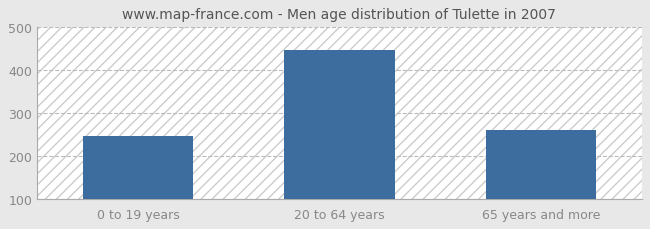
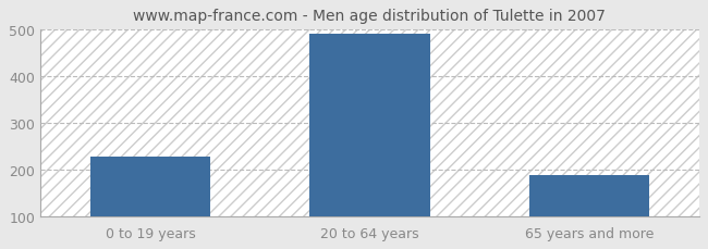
0 to 19 years: 245 -> 226
20 to 64 years: 445 -> 489
65 years and more: 260 -> 187
